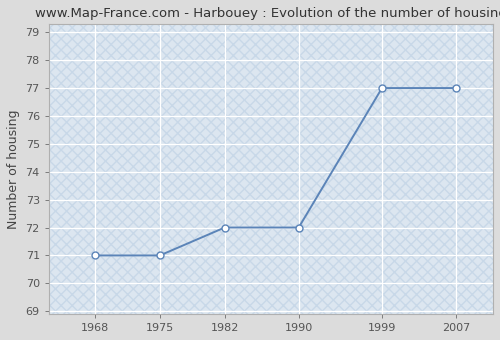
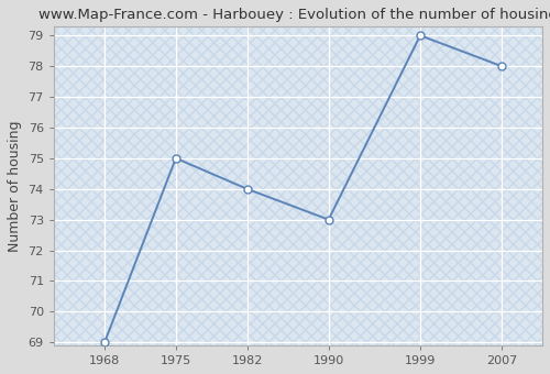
1968: 71 -> 69
1975: 71 -> 75
1982: 72 -> 74
1990: 72 -> 73
1999: 77 -> 79
2007: 77 -> 78
